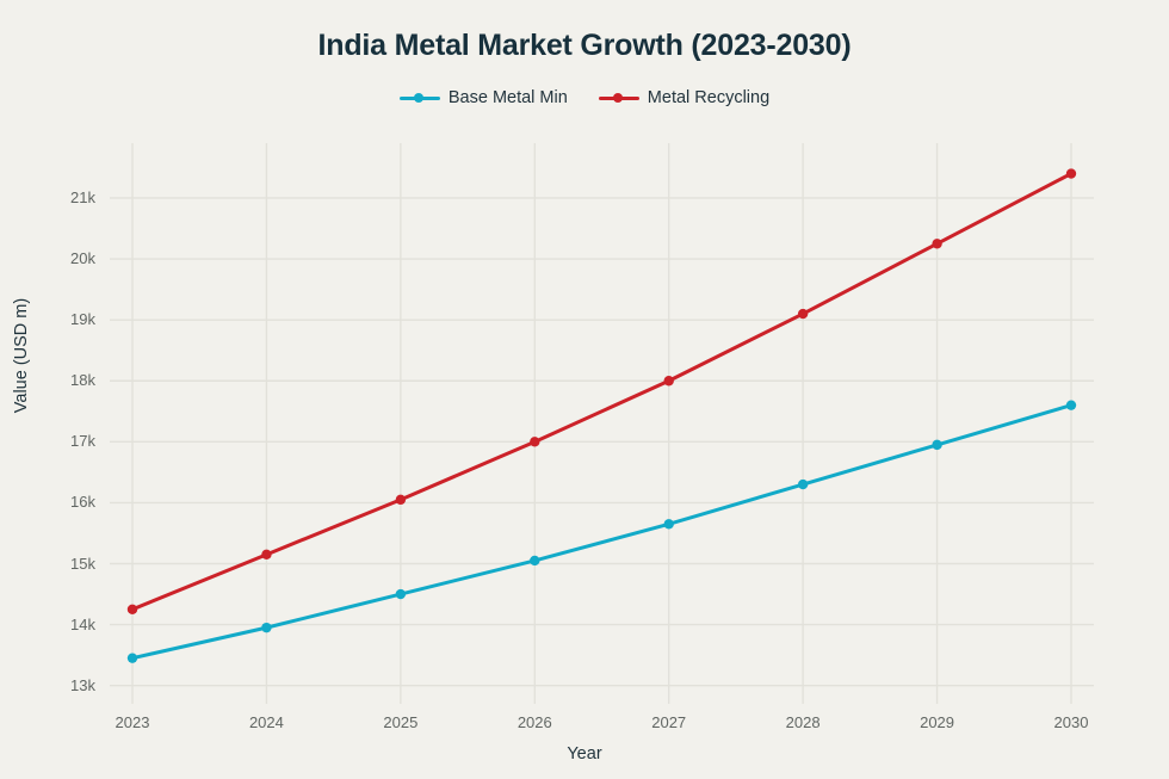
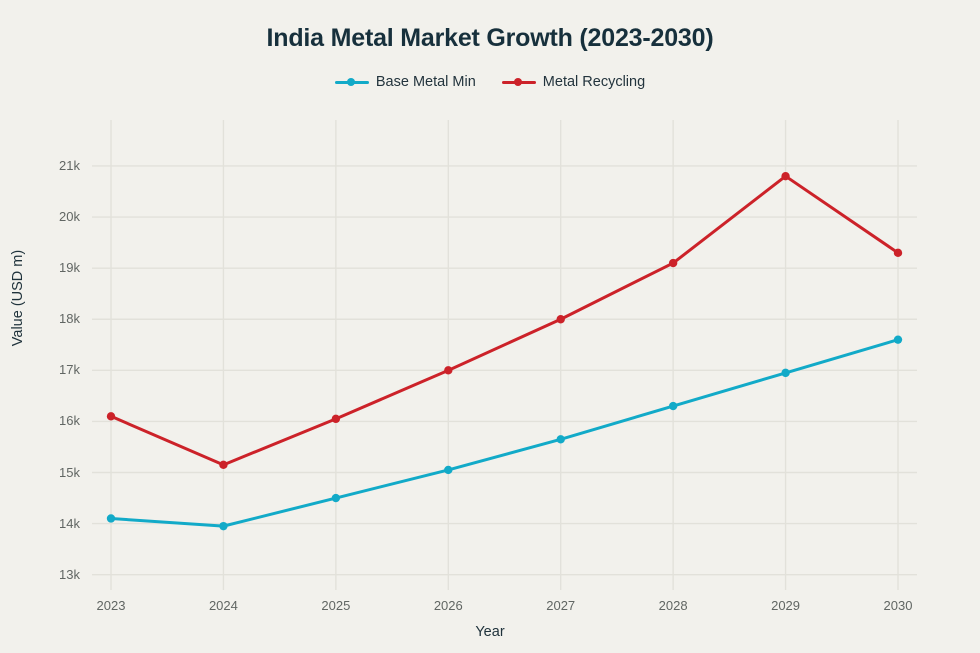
Base Metal Min/2023: 13.4k -> 14.1k
Metal Recycling/2023: 14.2k -> 16.1k
Metal Recycling/2029: 20.2k -> 20.8k
Metal Recycling/2030: 21.4k -> 19.3k
